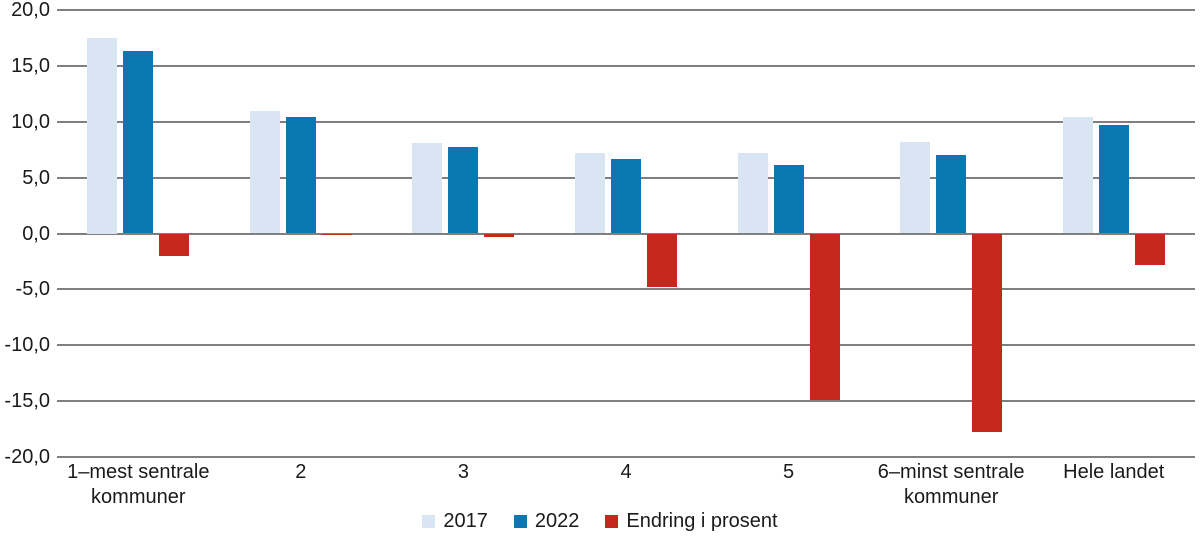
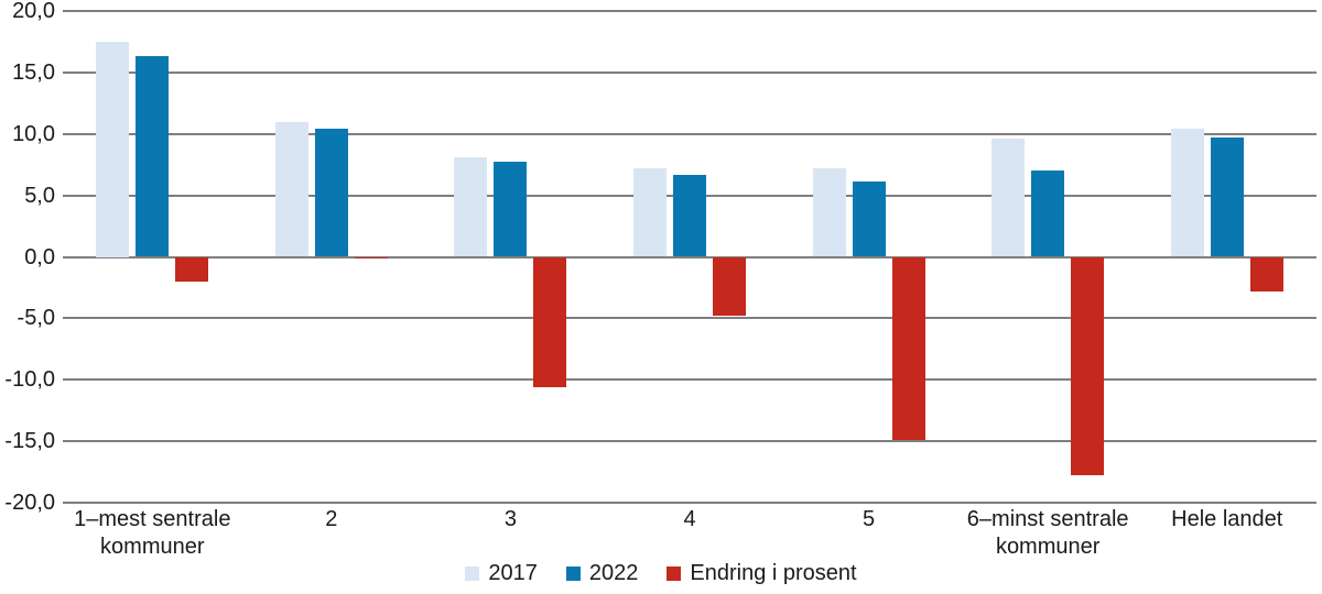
Endring i prosent/3: -0,3 -> -10,6
2017/6–minst sentrale kommuner: 8,2 -> 9,6
